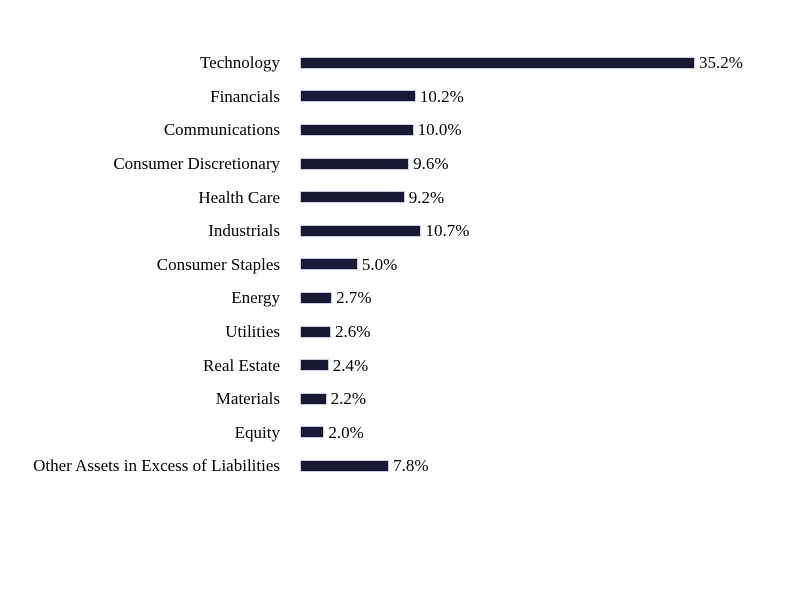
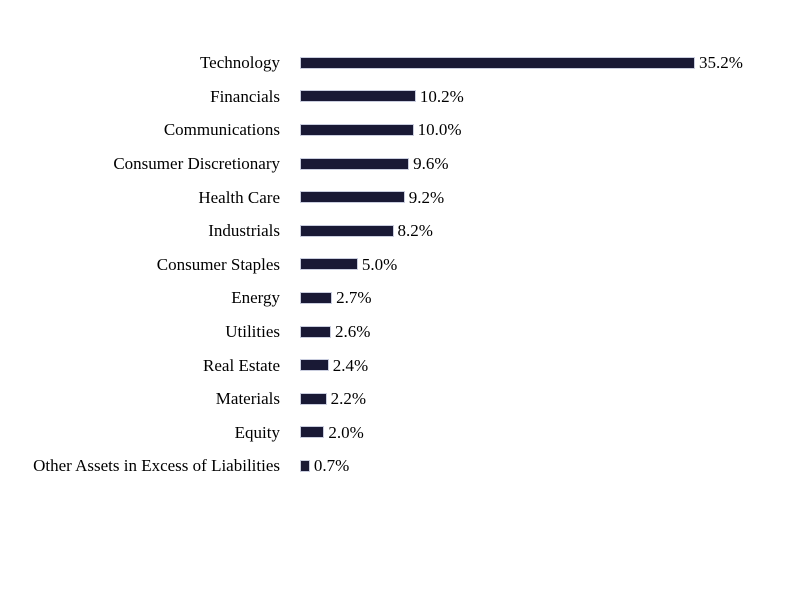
Industrials: 10.7% -> 8.2%
Other Assets in Excess of Liabilities: 7.8% -> 0.7%
